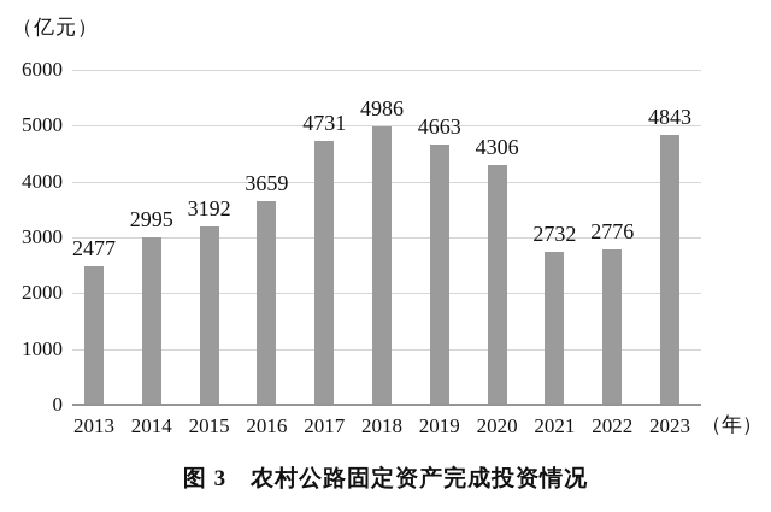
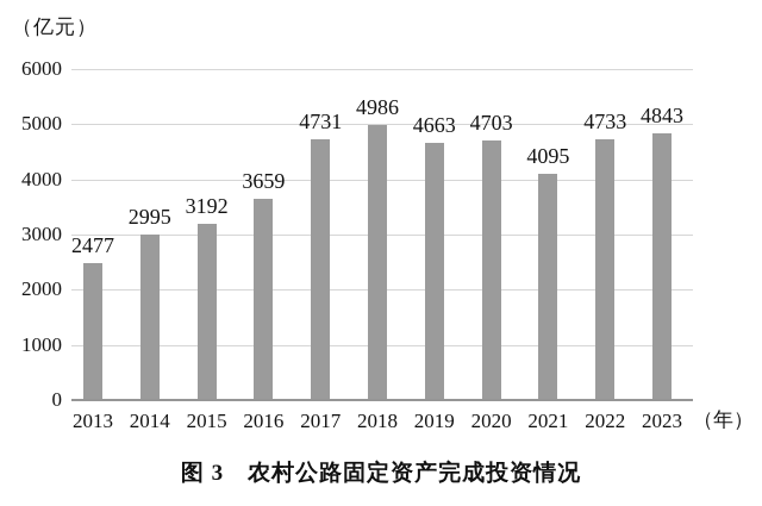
2020: 4306 -> 4703
2021: 2732 -> 4095
2022: 2776 -> 4733
